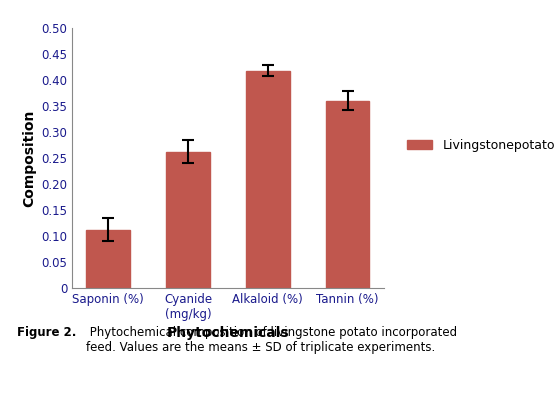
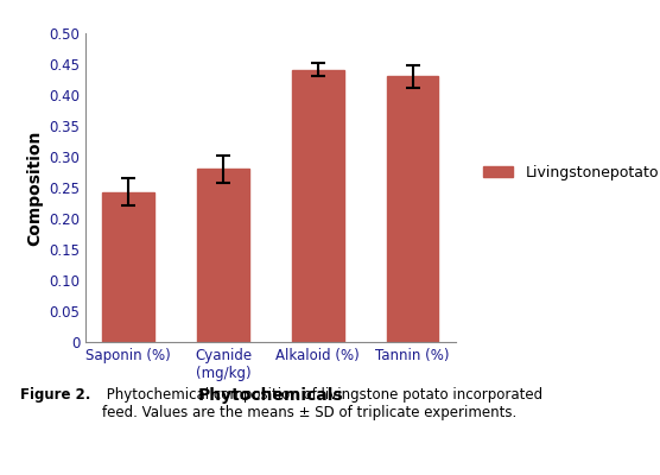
Saponin (%): 0.112 -> 0.243
Cyanide (mg/kg): 0.262 -> 0.280
Alkaloid (%): 0.418 -> 0.441
Tannin (%): 0.360 -> 0.430
